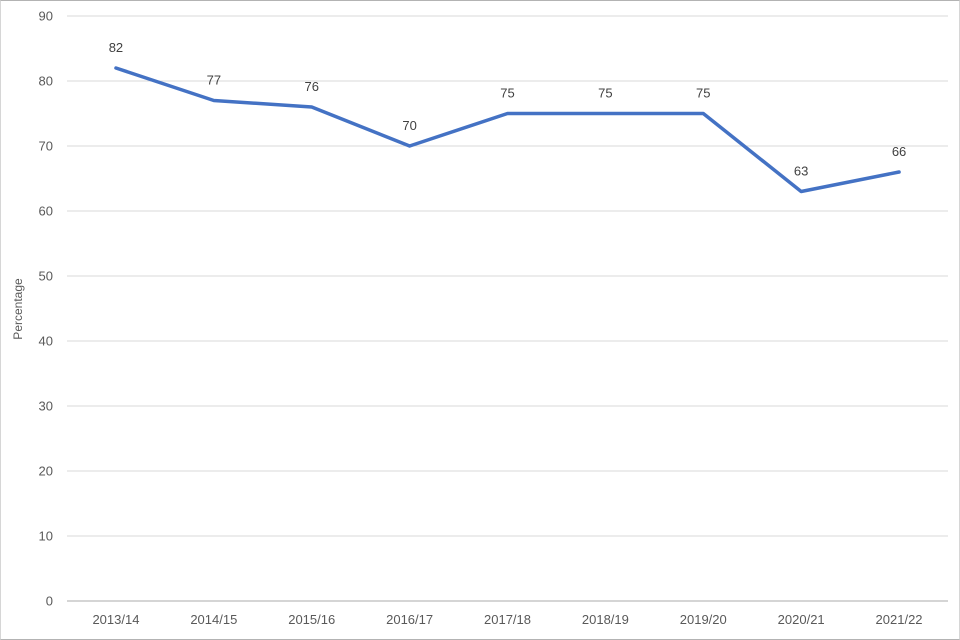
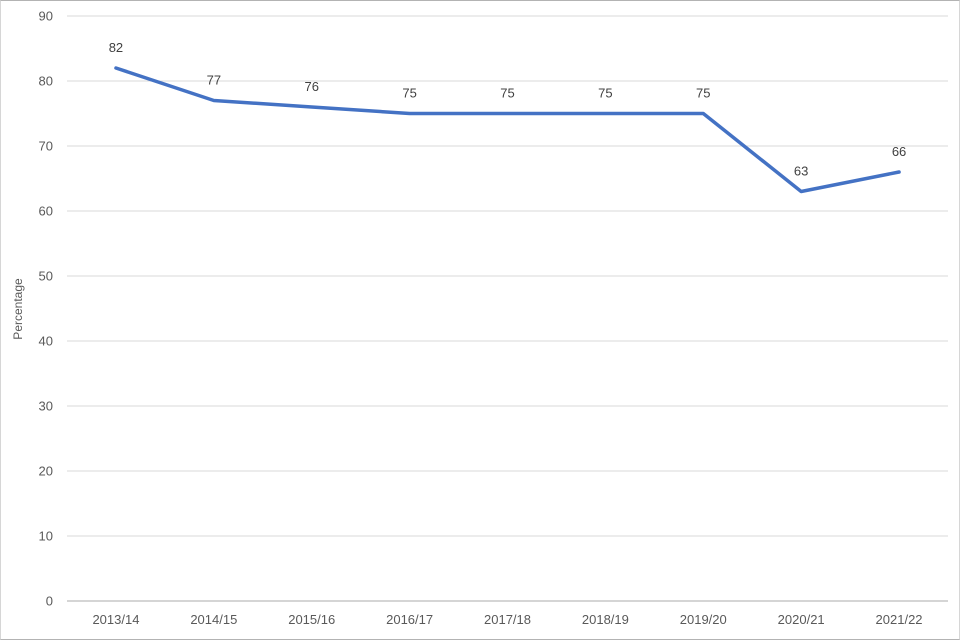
2016/17: 70 -> 75
